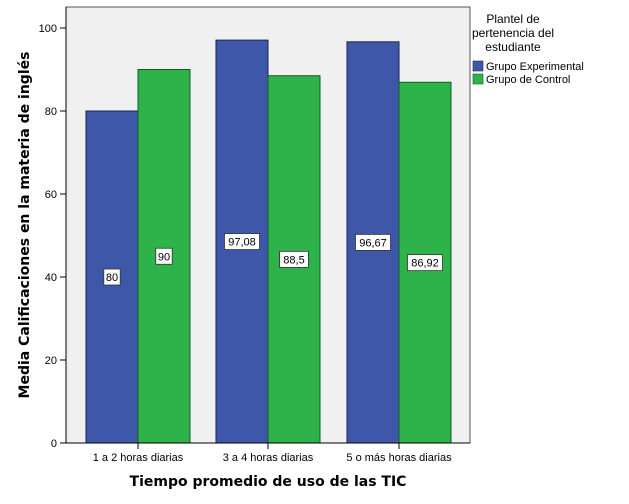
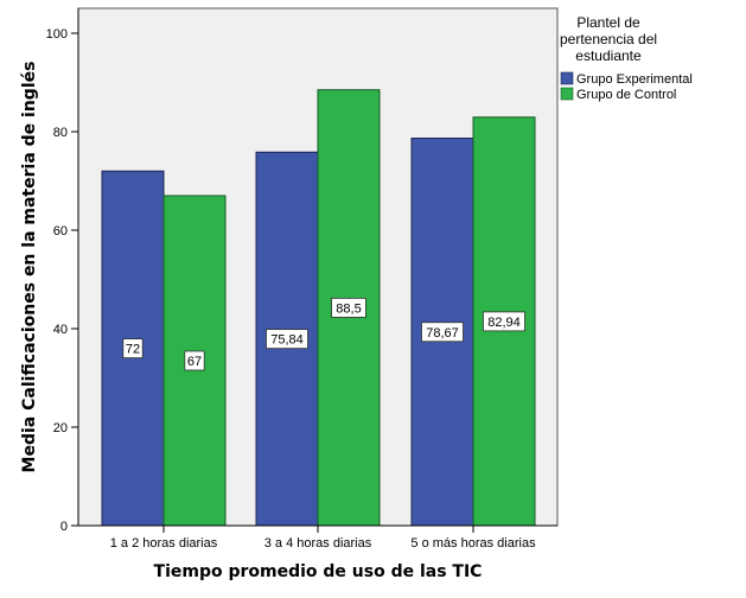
Grupo Experimental/1 a 2 horas diarias: 80 -> 72
Grupo de Control/1 a 2 horas diarias: 90 -> 67
Grupo Experimental/3 a 4 horas diarias: 97,08 -> 75,84
Grupo Experimental/5 o más horas diarias: 96,67 -> 78,67
Grupo de Control/5 o más horas diarias: 86,92 -> 82,94
